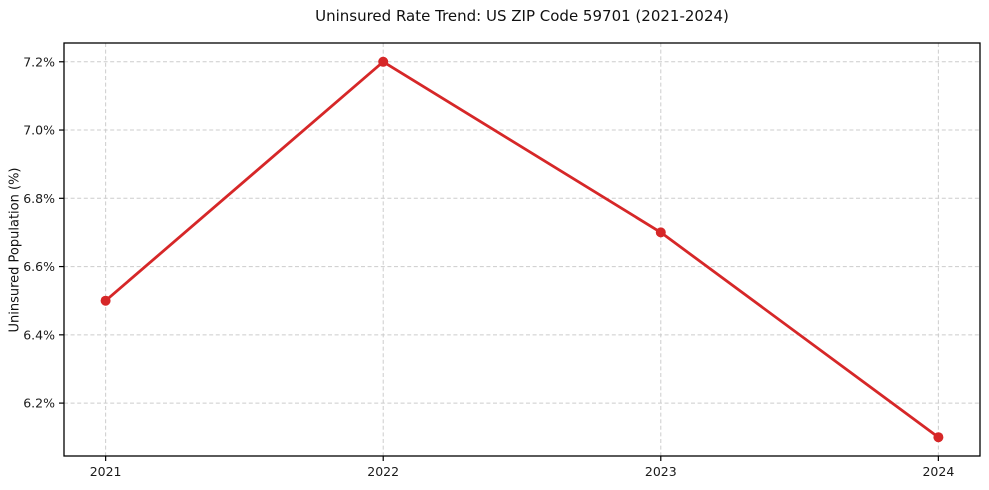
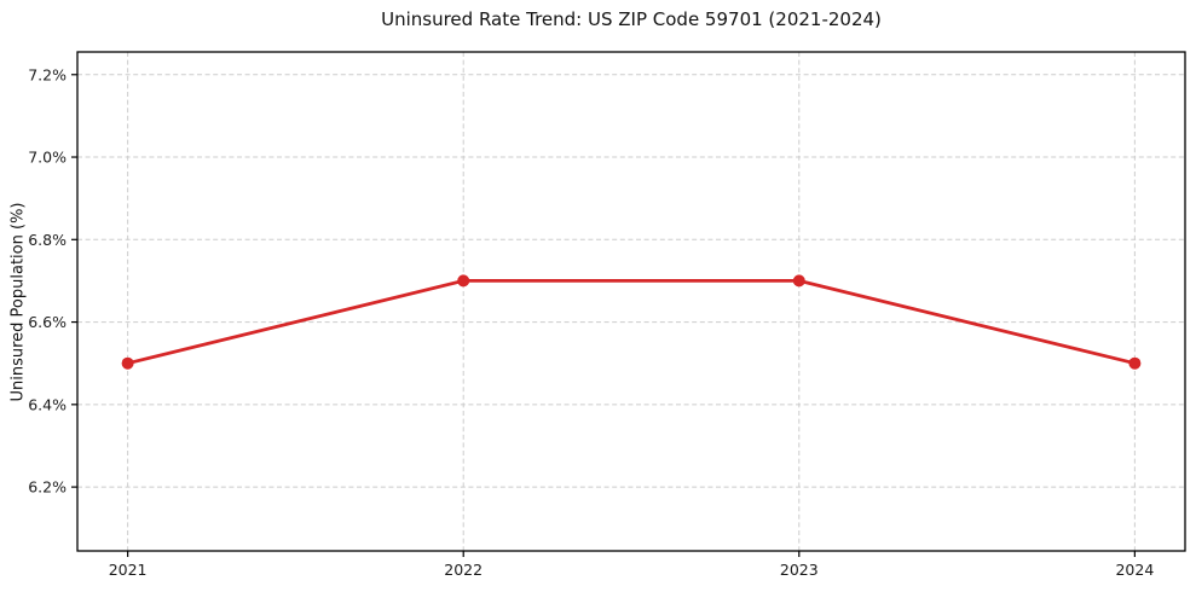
2022: 7.2% -> 6.7%
2024: 6.1% -> 6.5%
